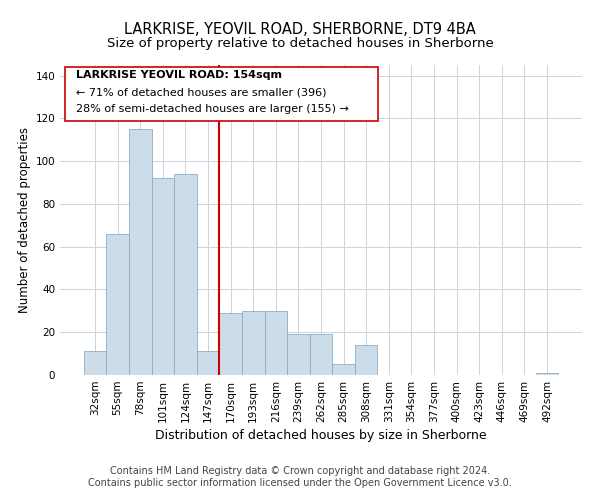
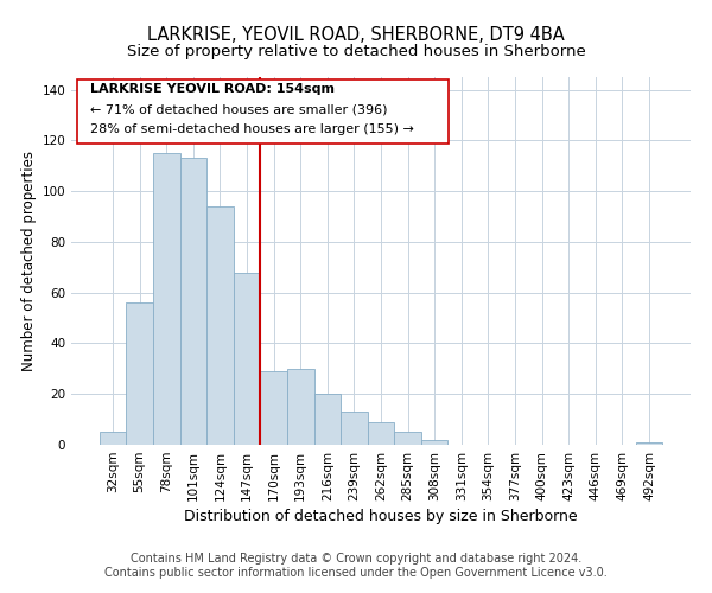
32sqm: 11 -> 5
55sqm: 66 -> 56
101sqm: 92 -> 113
147sqm: 11 -> 68
216sqm: 30 -> 20
239sqm: 19 -> 13
262sqm: 19 -> 9
308sqm: 14 -> 2
